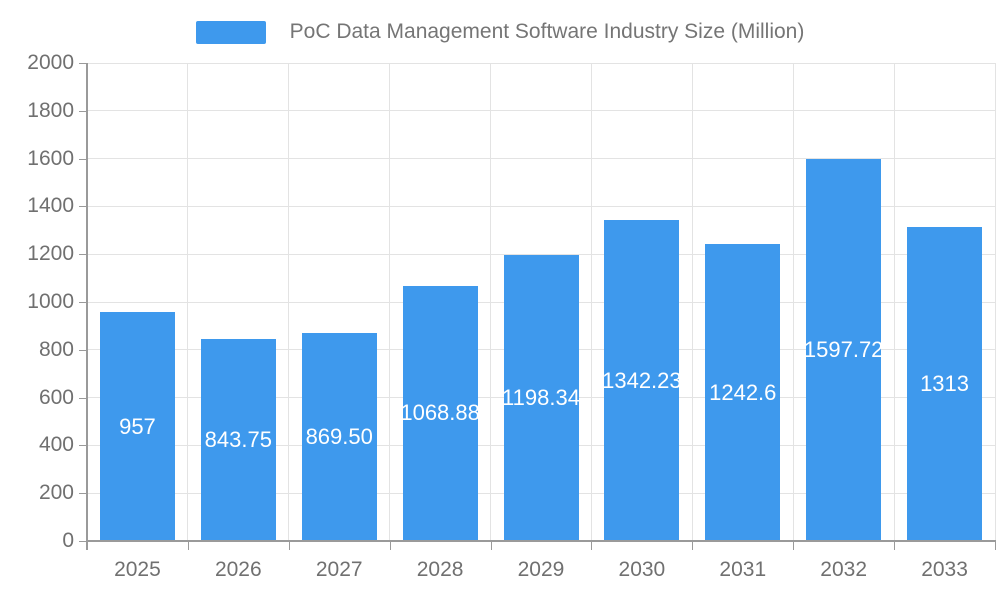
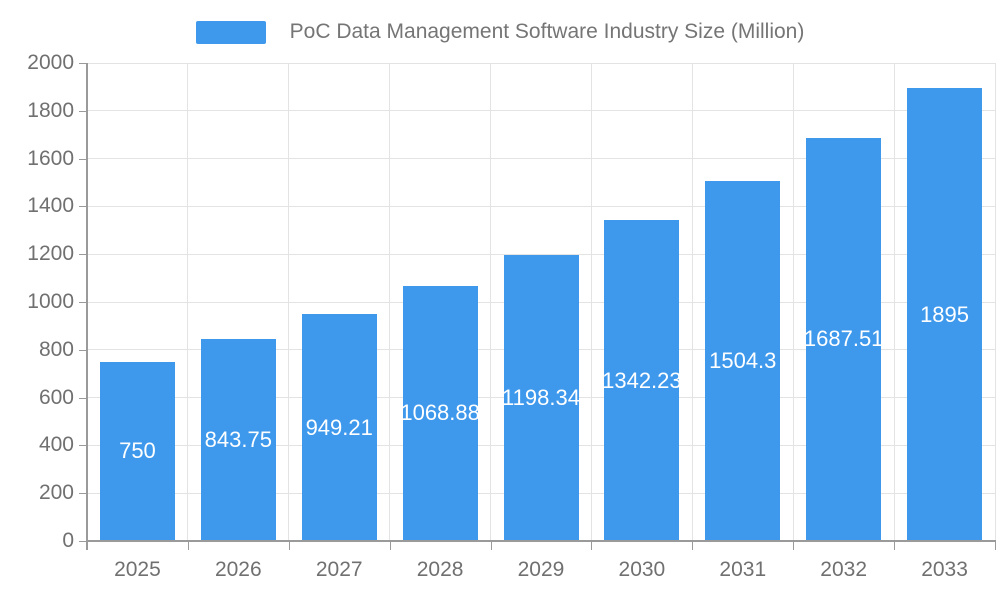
2025: 957 -> 750
2027: 869.50 -> 949.21
2031: 1242.6 -> 1504.3
2032: 1597.72 -> 1687.51
2033: 1313 -> 1895
